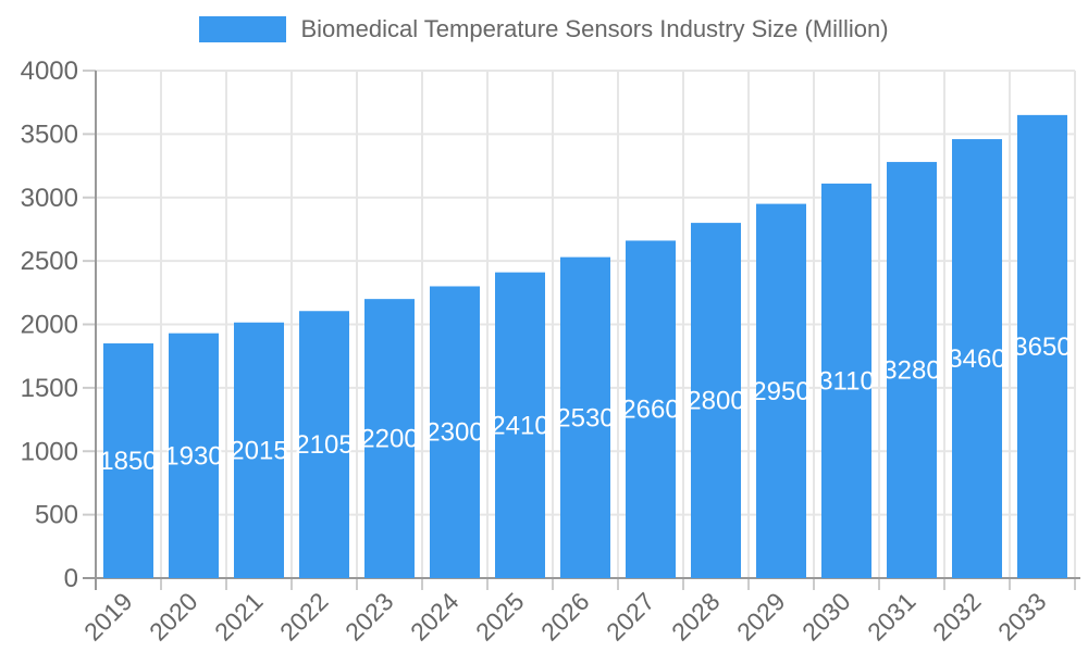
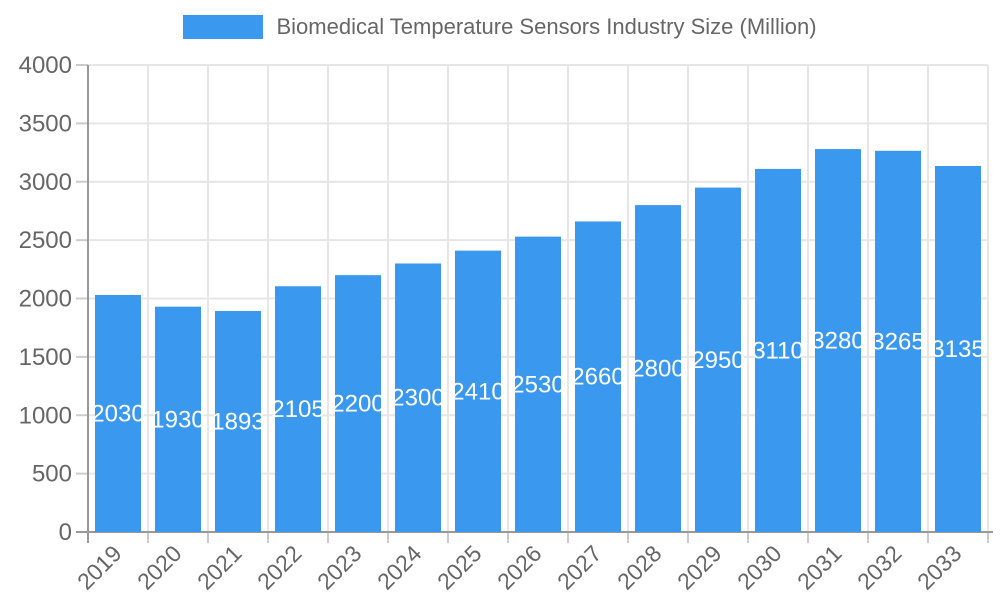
2019: 1850 -> 2030
2021: 2015 -> 1893
2032: 3460 -> 3265
2033: 3650 -> 3135
